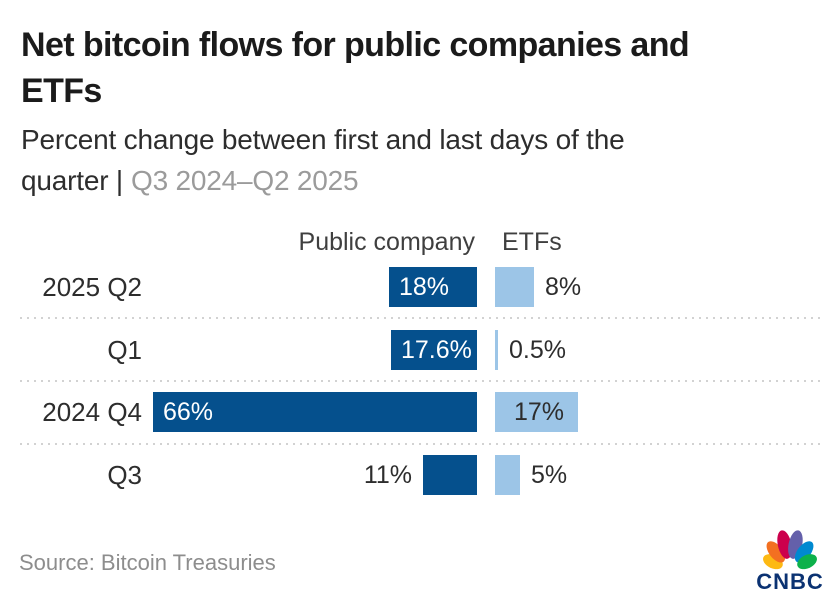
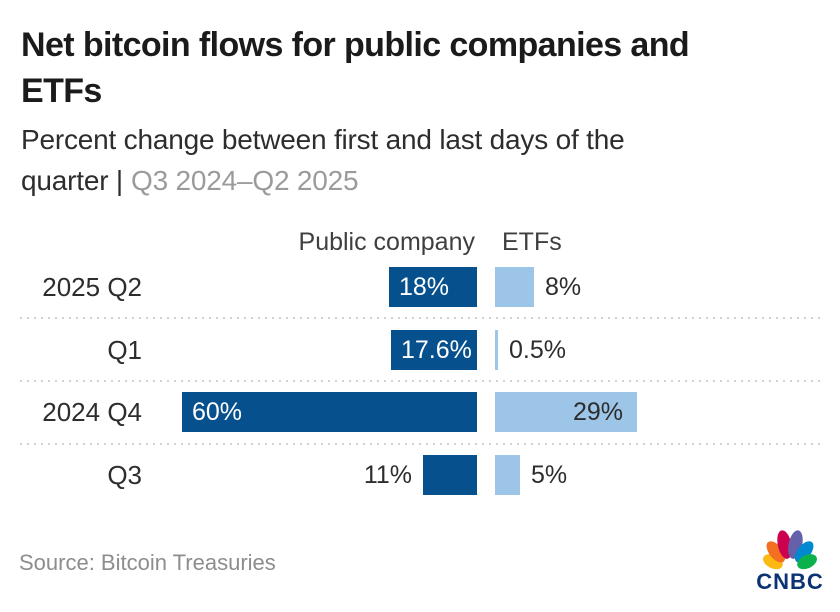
Public company/2024 Q4: 66% -> 60%
ETFs/2024 Q4: 17% -> 29%
